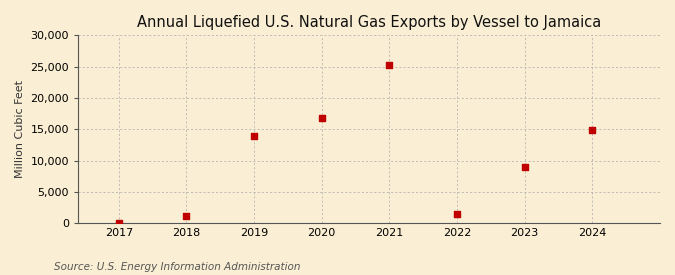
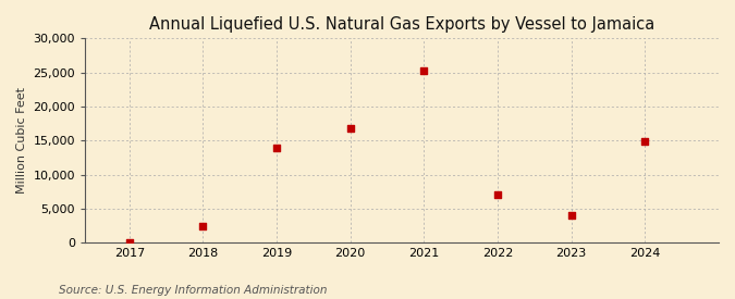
2018: 1,200 -> 2,400
2022: 1,400 -> 7,000
2023: 9,000 -> 4,000
